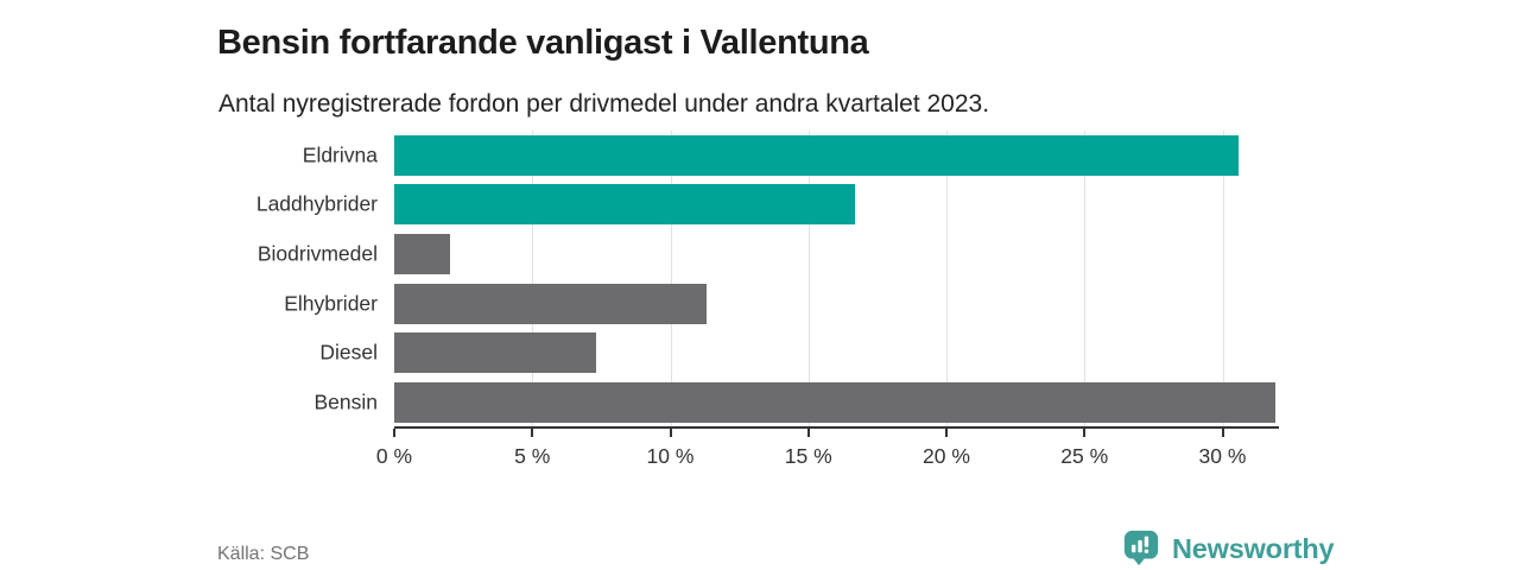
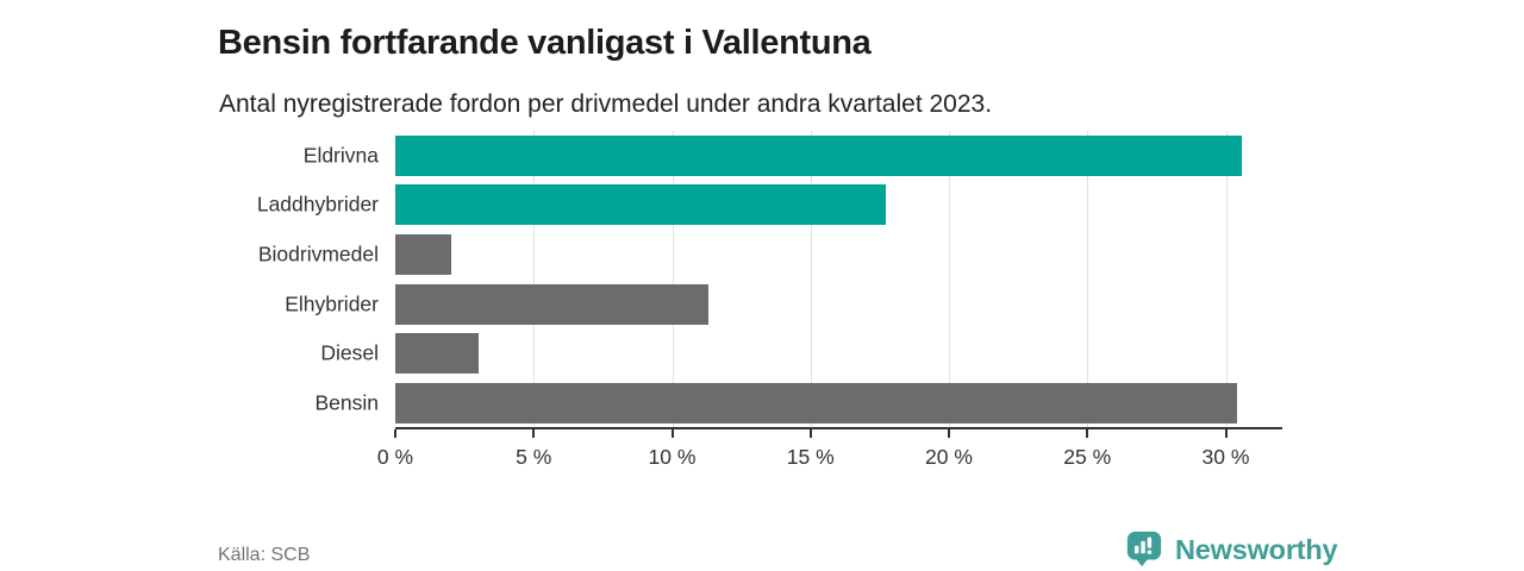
Laddhybrider: 16.7% -> 17.7%
Diesel: 7.3% -> 3.0%
Bensin: 31.9% -> 30.4%
